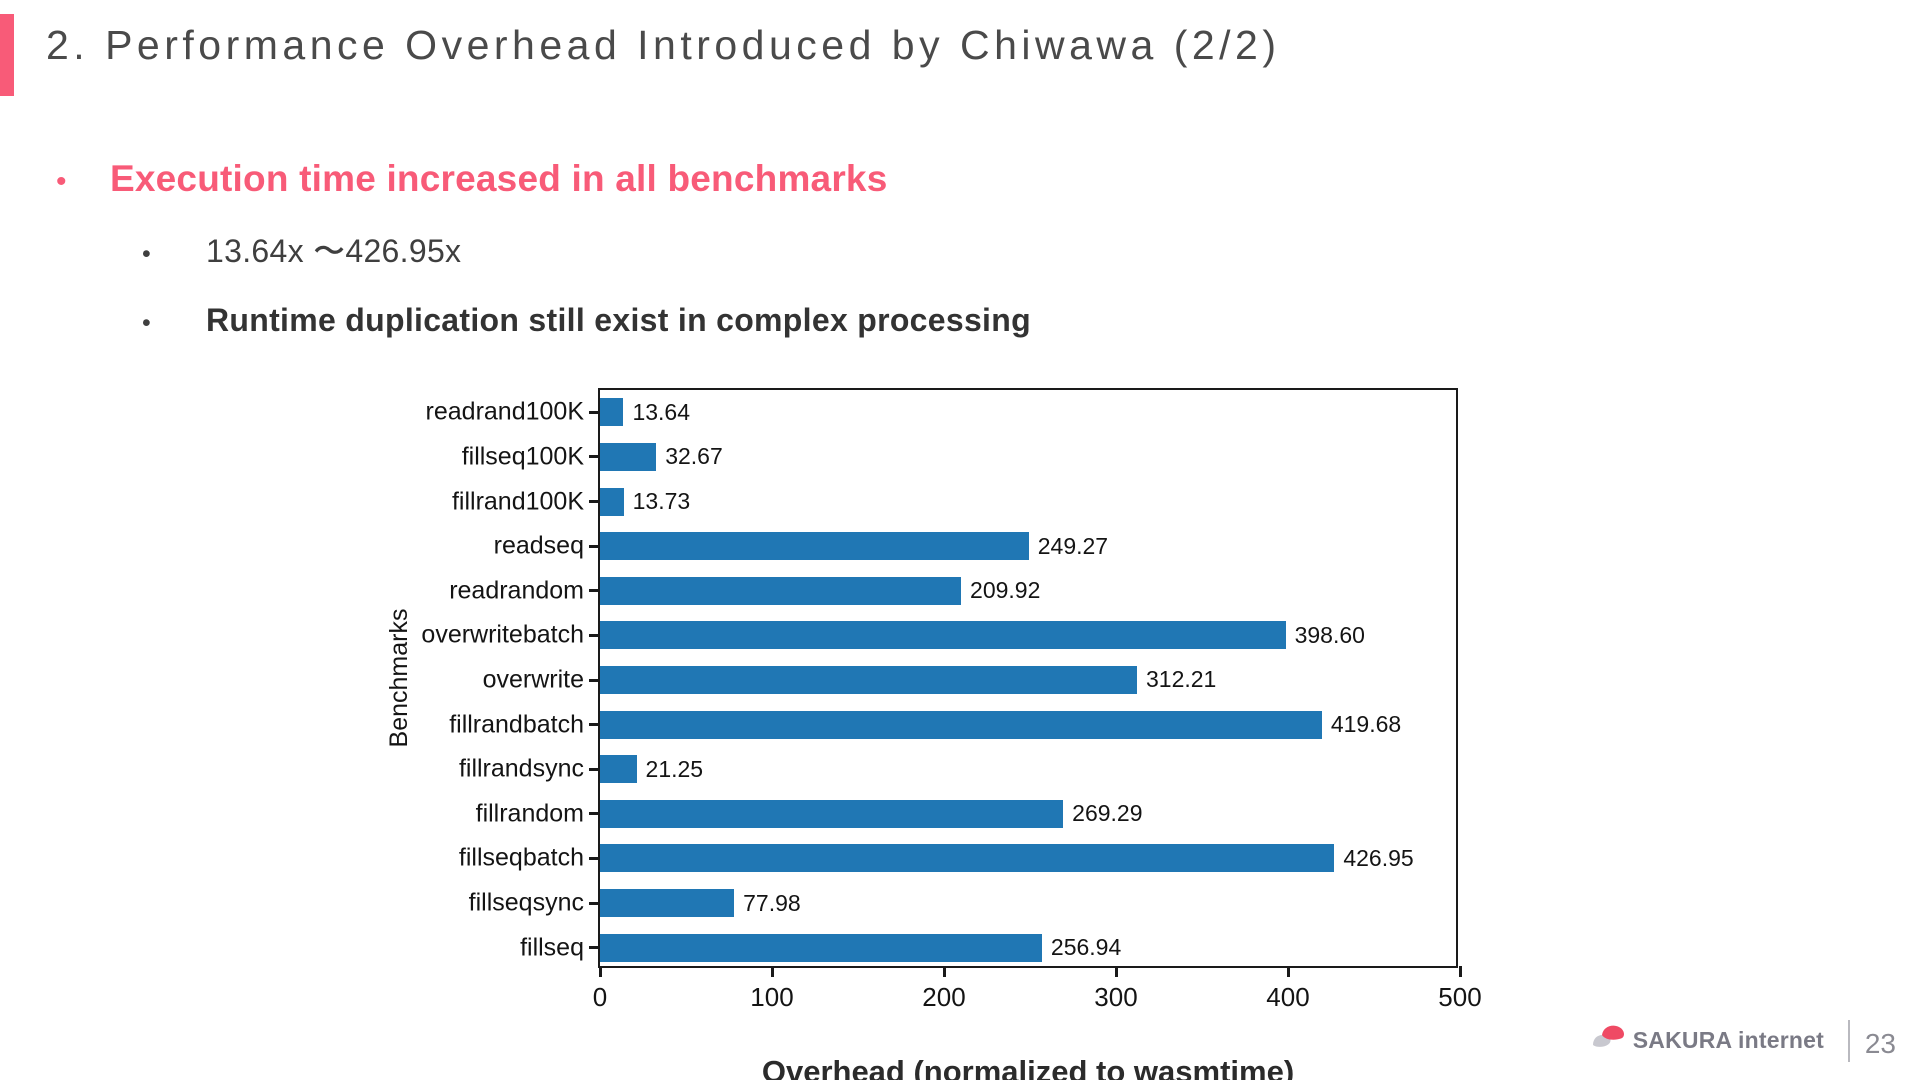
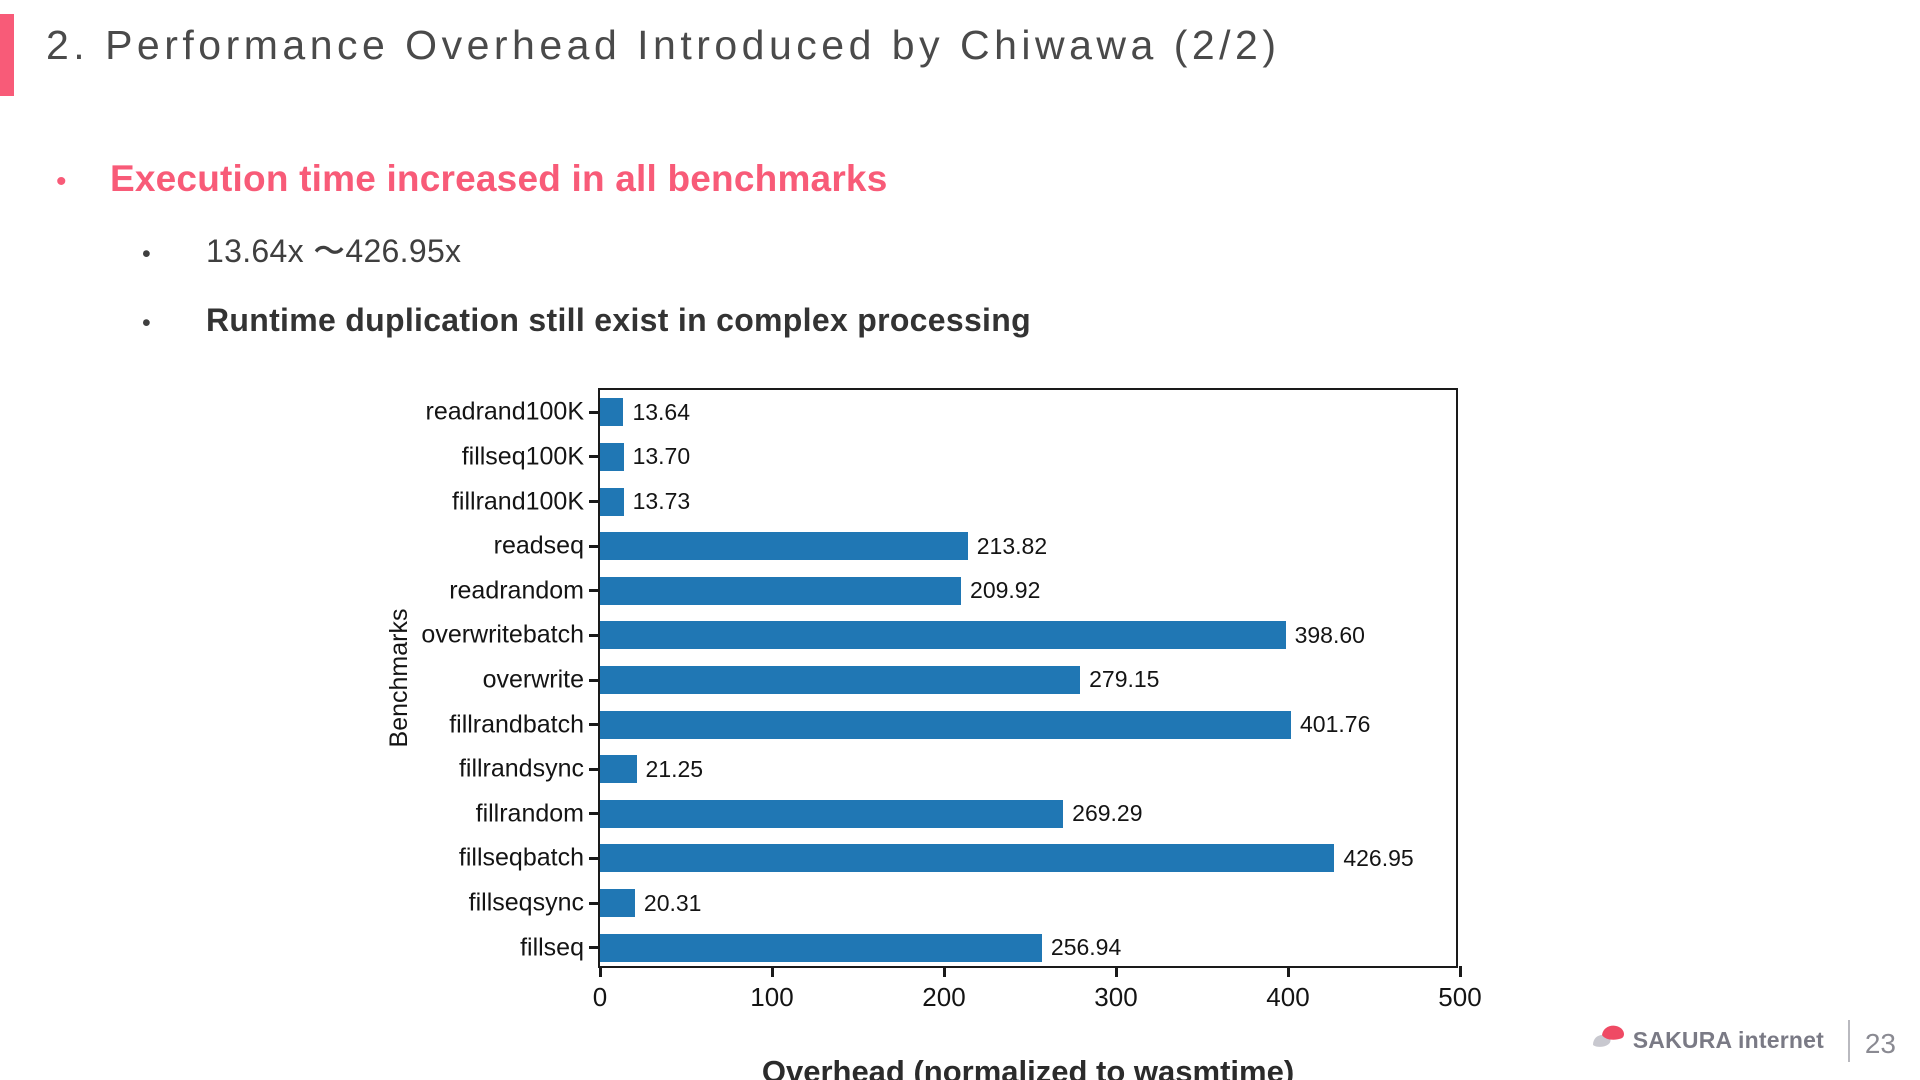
fillseq100K: 32.67 -> 13.70
readseq: 249.27 -> 213.82
overwrite: 312.21 -> 279.15
fillrandbatch: 419.68 -> 401.76
fillseqsync: 77.98 -> 20.31
